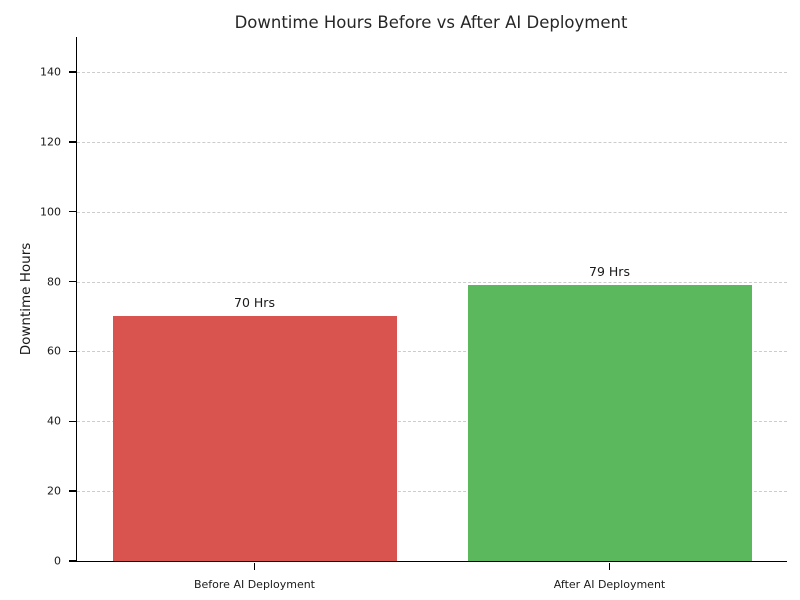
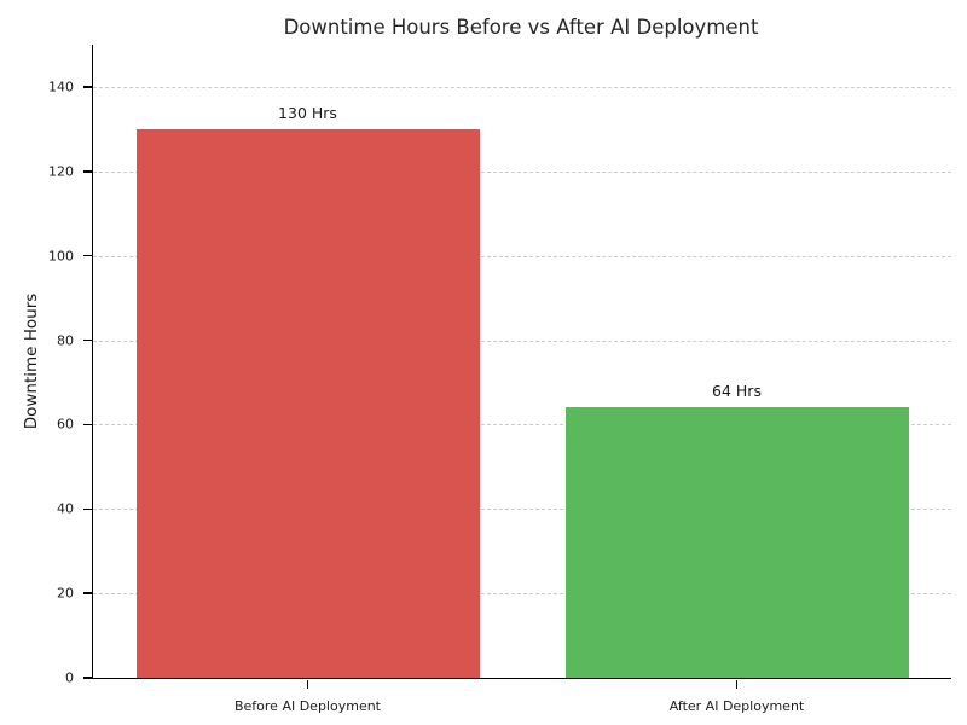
Before AI Deployment: 70 -> 130
After AI Deployment: 79 -> 64
